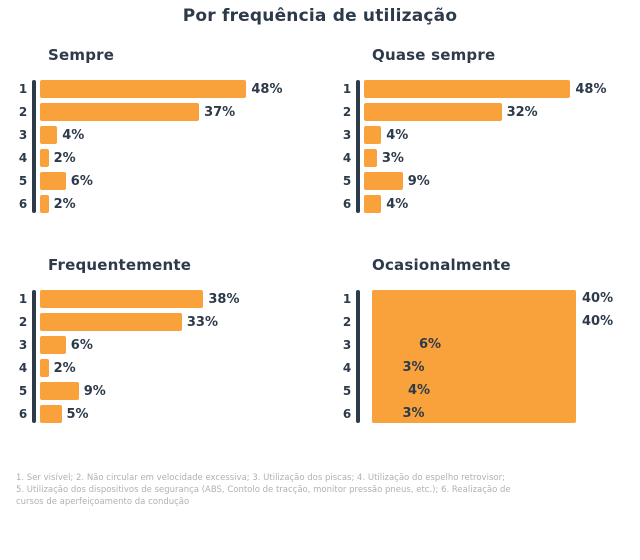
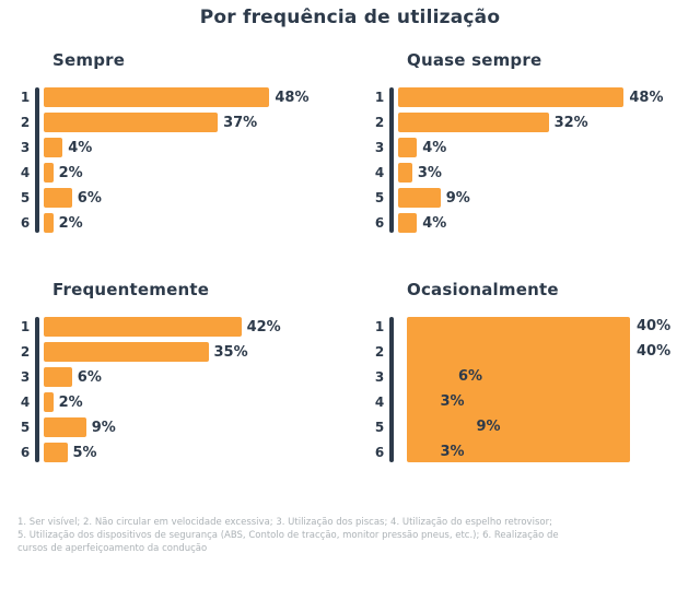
Frequentemente/1: 38% -> 42%
Frequentemente/2: 33% -> 35%
Ocasionalmente/5: 4% -> 9%
